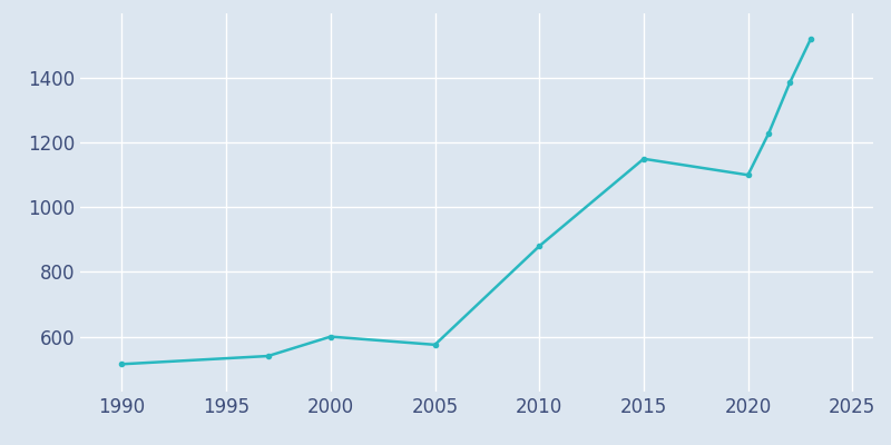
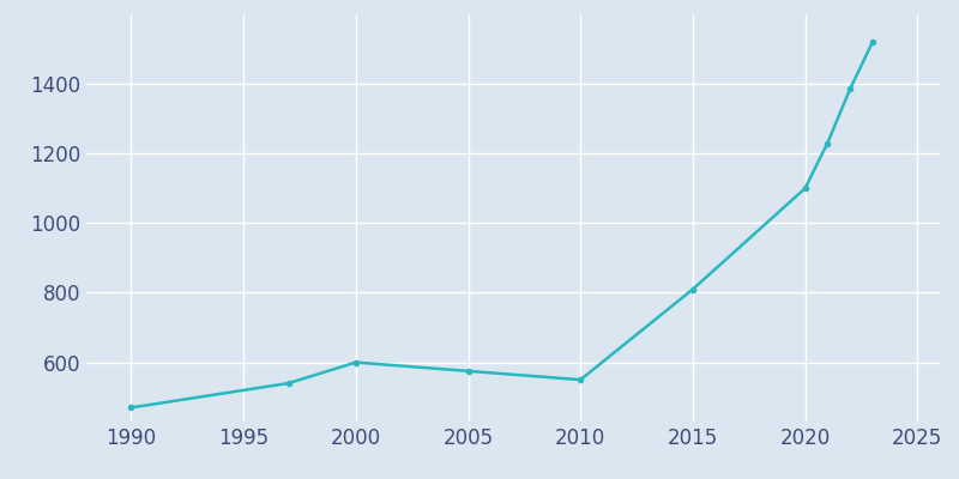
1990: 515 -> 470
2010: 880 -> 550
2015: 1150 -> 810
